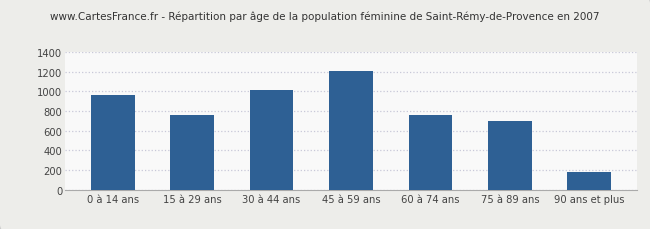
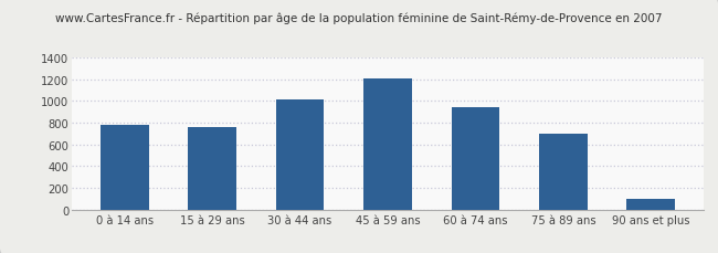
0 à 14 ans: 960 -> 780
60 à 74 ans: 760 -> 940
90 ans et plus: 180 -> 100
